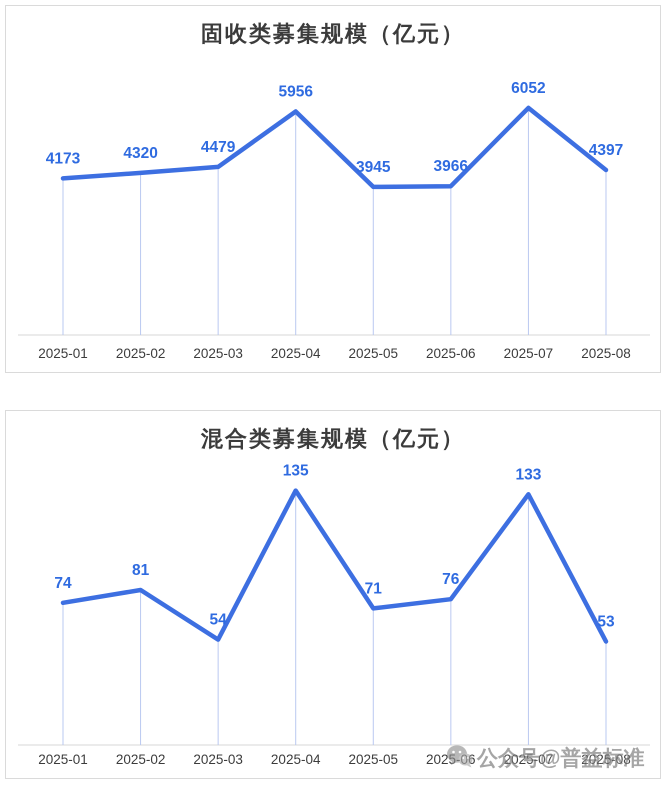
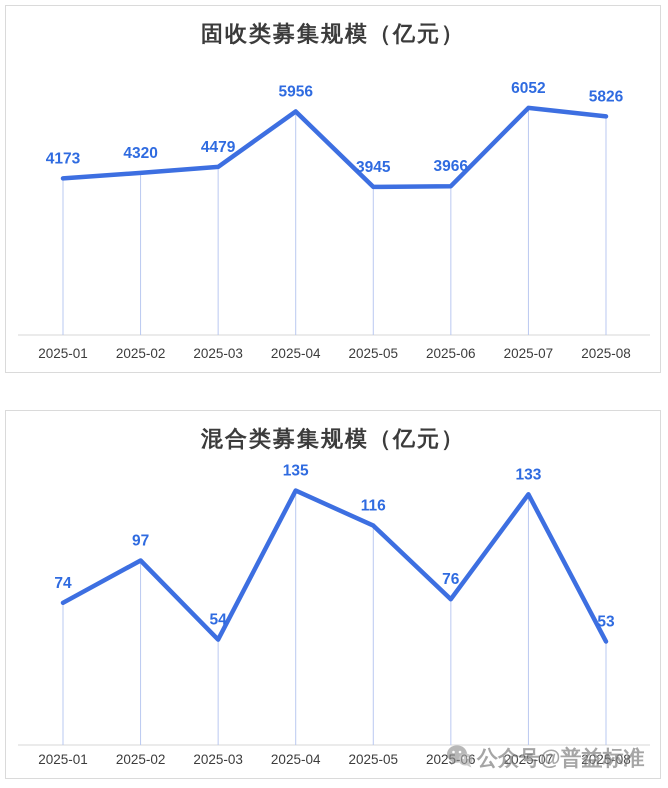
固收类募集规模（亿元）/2025-08: 4397 -> 5826
混合类募集规模（亿元）/2025-02: 81 -> 97
混合类募集规模（亿元）/2025-05: 71 -> 116
